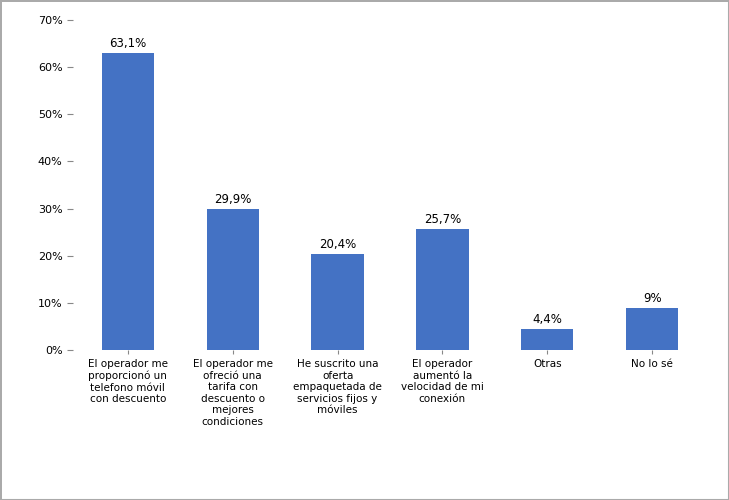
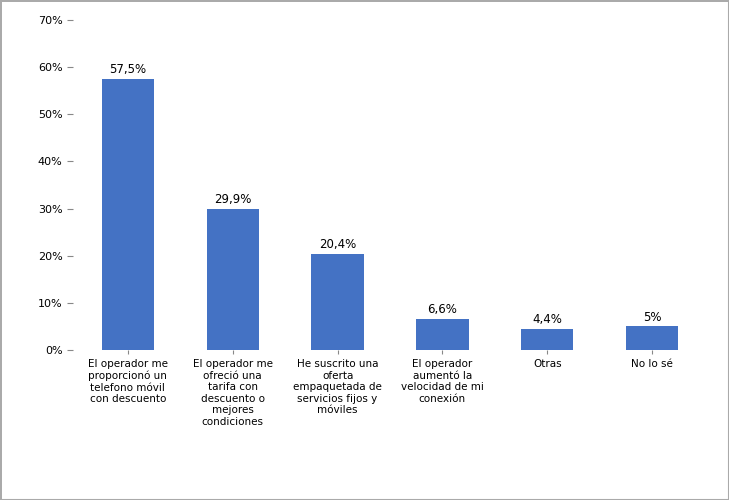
El operador me proporcionó un telefono móvil con descuento: 63,1% -> 57,5%
El operador aumentó la velocidad de mi conexión: 25,7% -> 6,6%
No lo sé: 9% -> 5%
